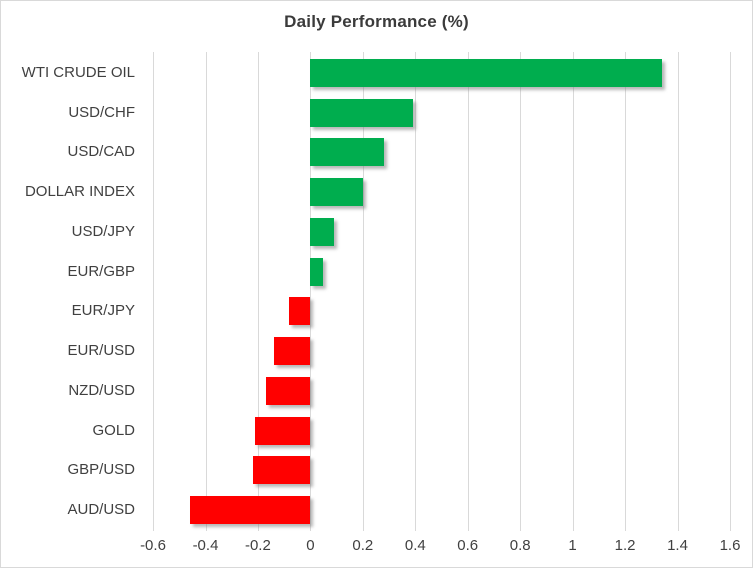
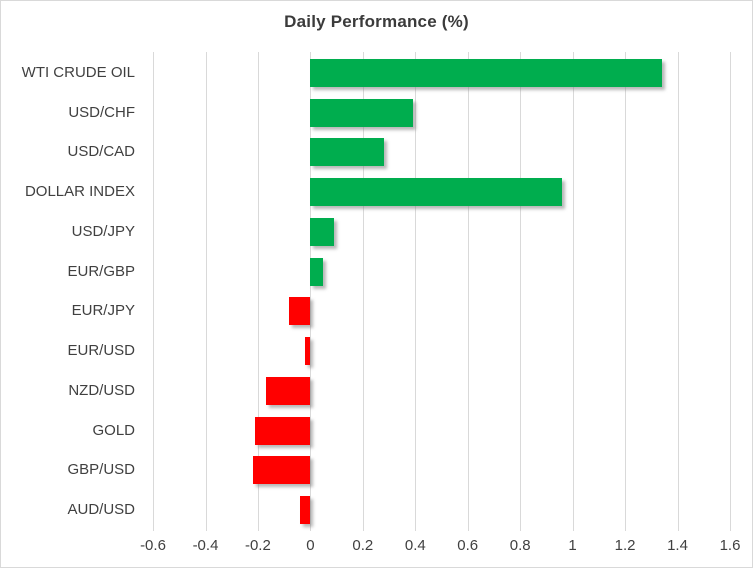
DOLLAR INDEX: 0.20 -> 0.96
EUR/USD: -0.14 -> -0.02
AUD/USD: -0.46 -> -0.04
